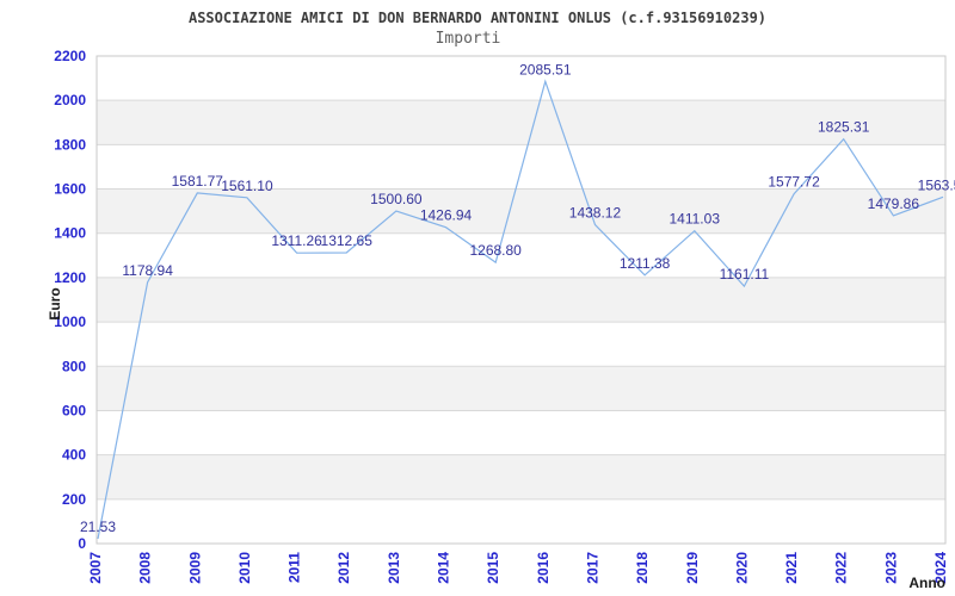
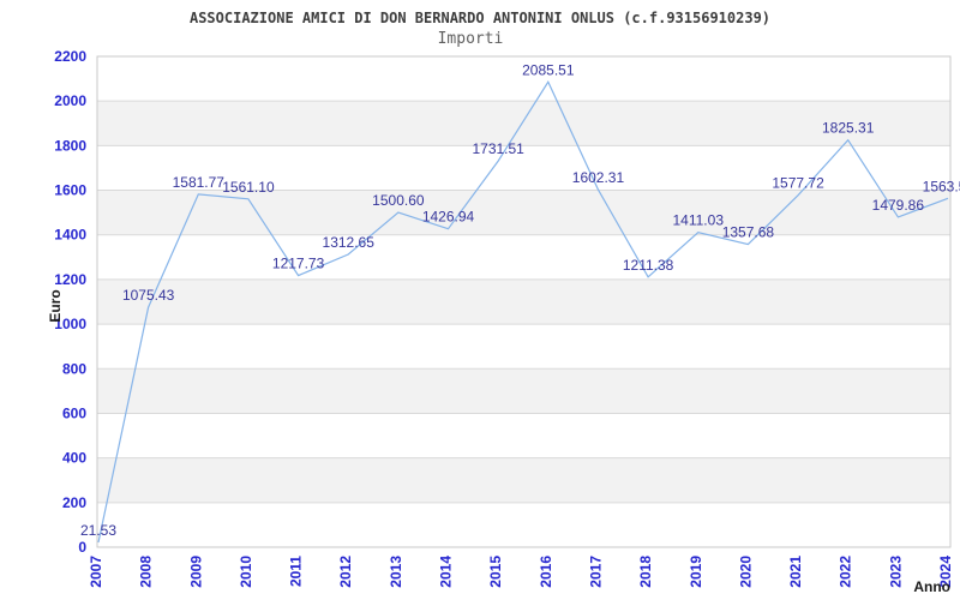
2008: 1178.94 -> 1075.43
2011: 1311.26 -> 1217.73
2015: 1268.80 -> 1731.51
2017: 1438.12 -> 1602.31
2020: 1161.11 -> 1357.68
